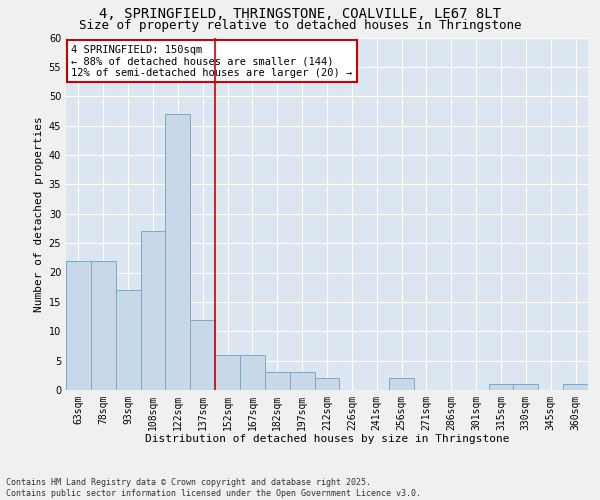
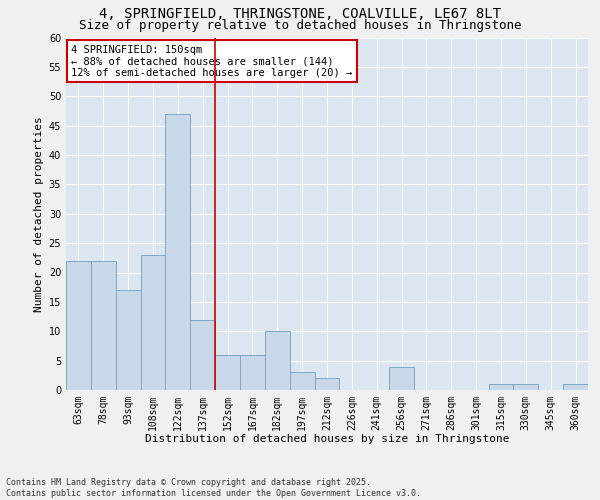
108sqm: 27 -> 23
182sqm: 3 -> 10
256sqm: 2 -> 4
